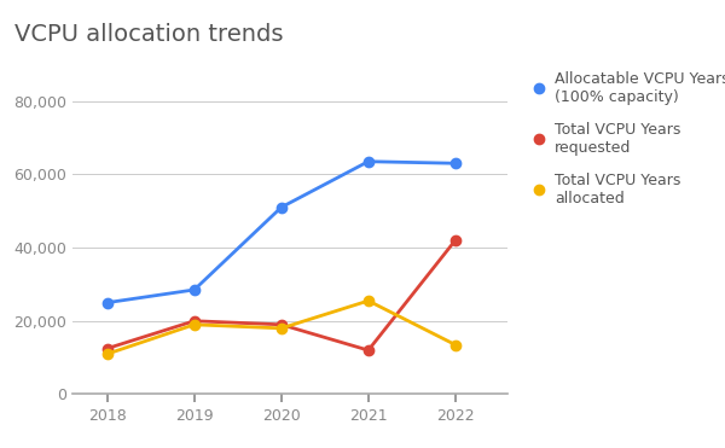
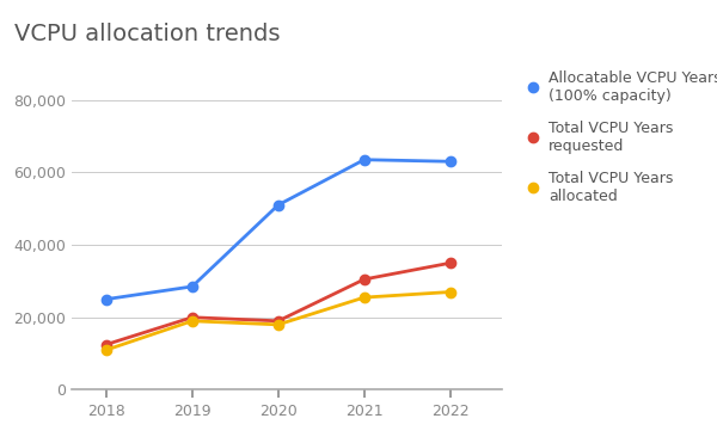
Total VCPU Years requested/2021: 12,000 -> 30,500
Total VCPU Years requested/2022: 42,000 -> 35,000
Total VCPU Years allocated/2022: 13,500 -> 27,000
